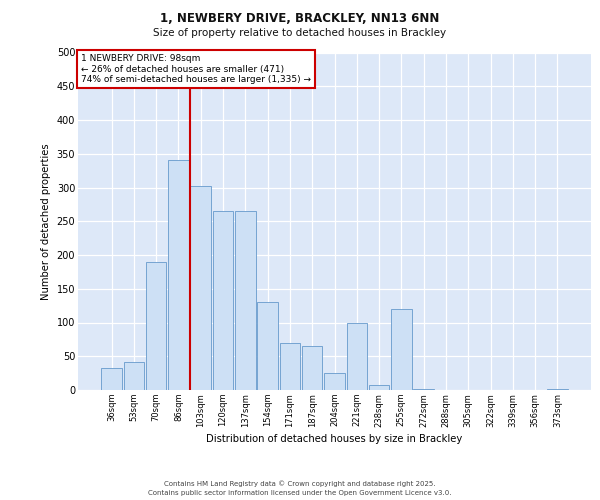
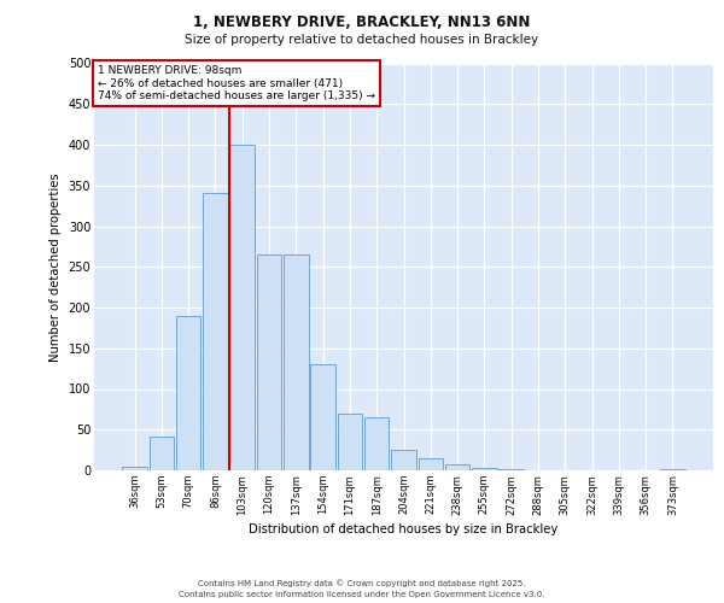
36sqm: 32 -> 5
103sqm: 302 -> 400
221sqm: 100 -> 15
255sqm: 120 -> 3
